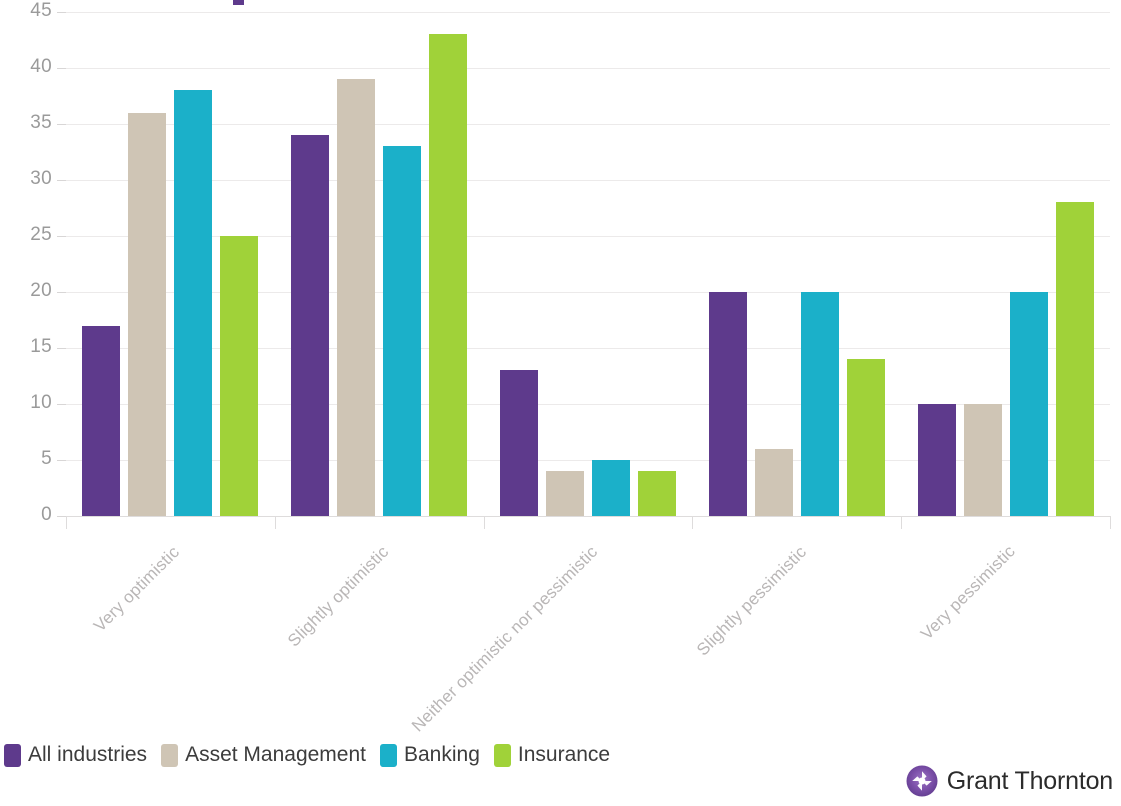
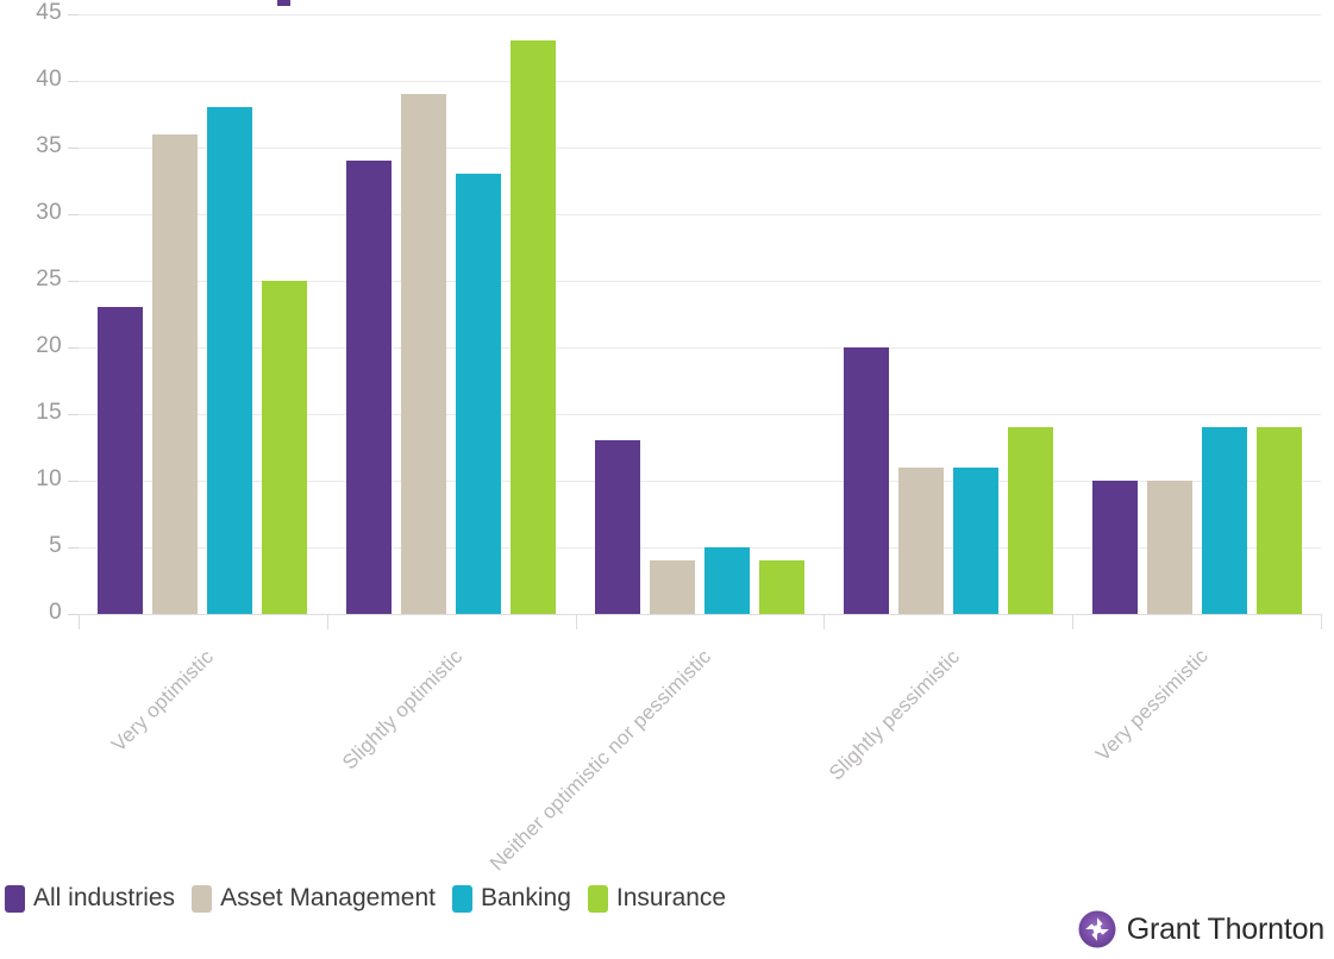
All industries/Very optimistic: 17 -> 23
Asset Management/Slightly pessimistic: 6 -> 11
Banking/Slightly pessimistic: 20 -> 11
Banking/Very pessimistic: 20 -> 14
Insurance/Very pessimistic: 28 -> 14
